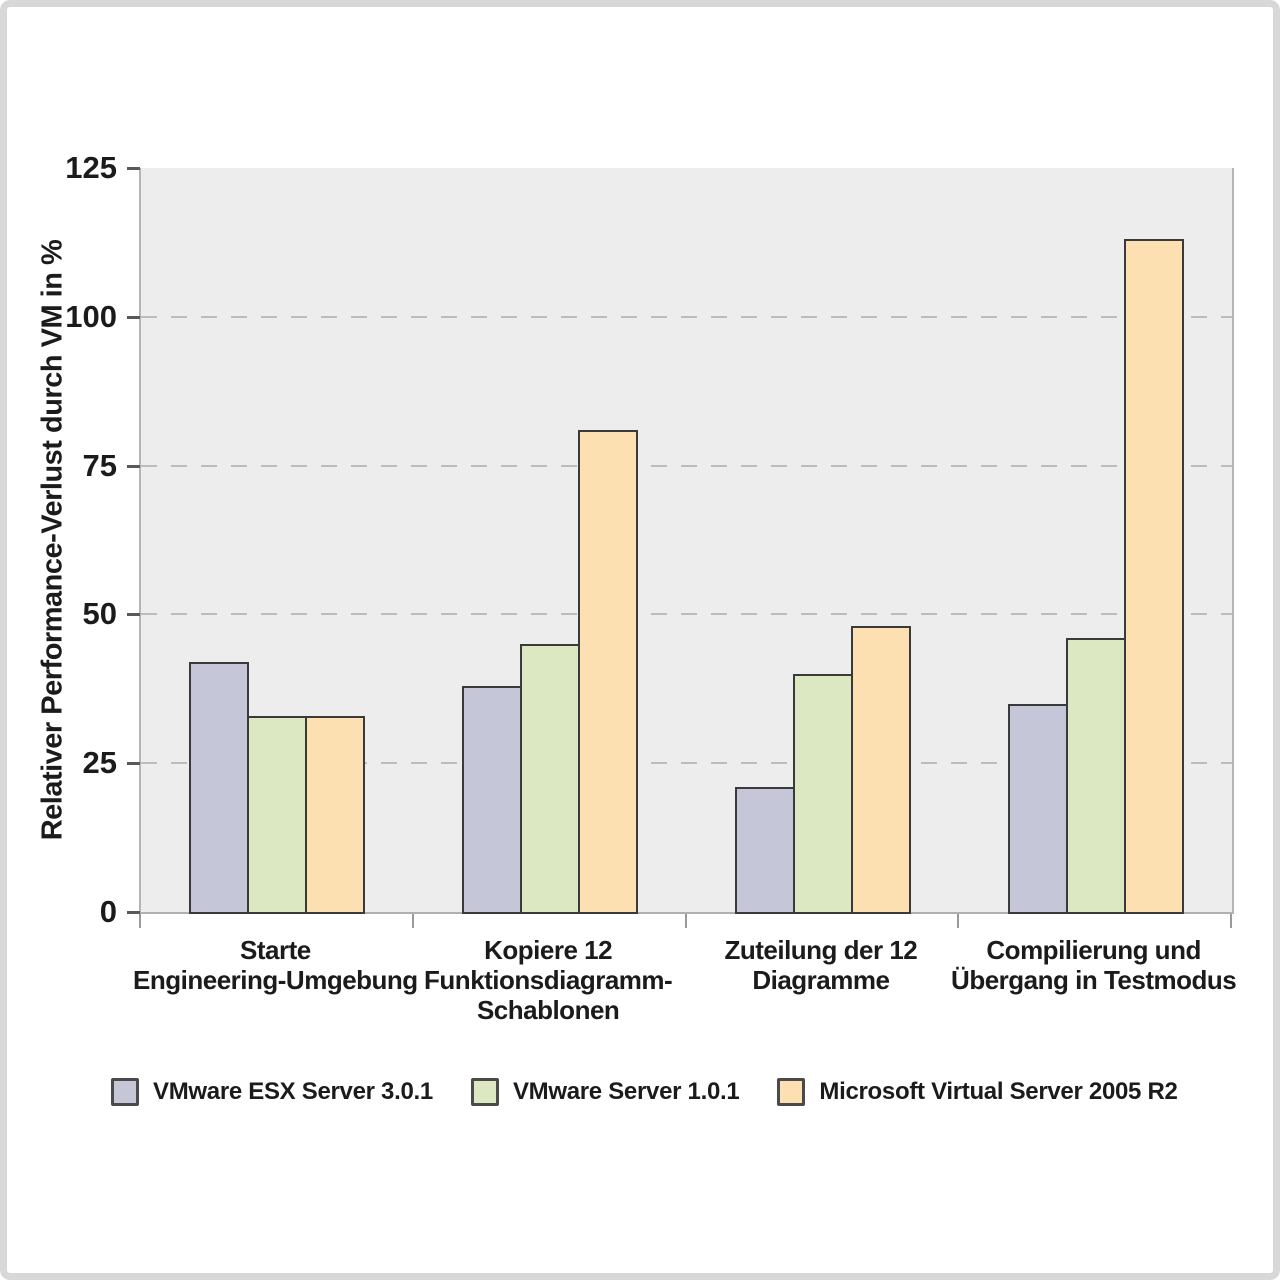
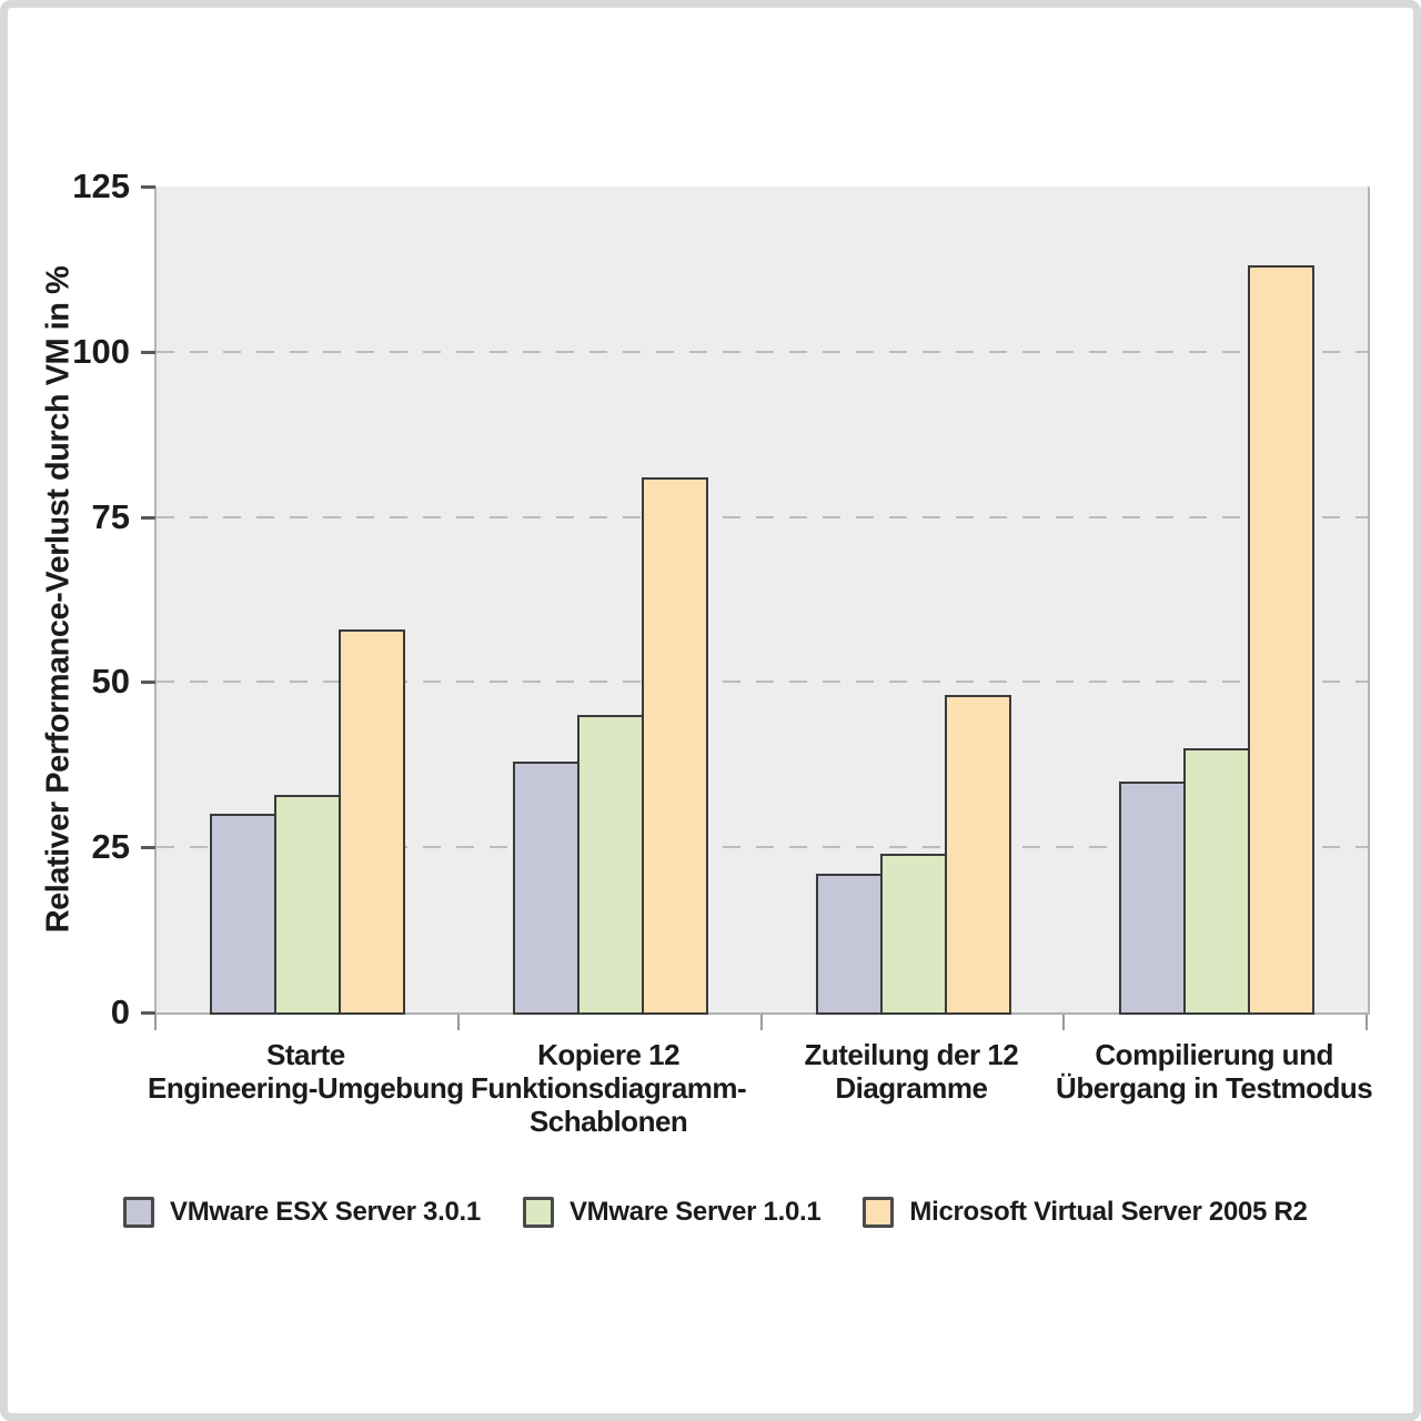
VMware ESX Server 3.0.1/Starte Engineering-Umgebung: 42 -> 30
Microsoft Virtual Server 2005 R2/Starte Engineering-Umgebung: 33 -> 58
VMware Server 1.0.1/Zuteilung der 12 Diagramme: 40 -> 24
VMware Server 1.0.1/Compilierung und Übergang in Testmodus: 46 -> 40
